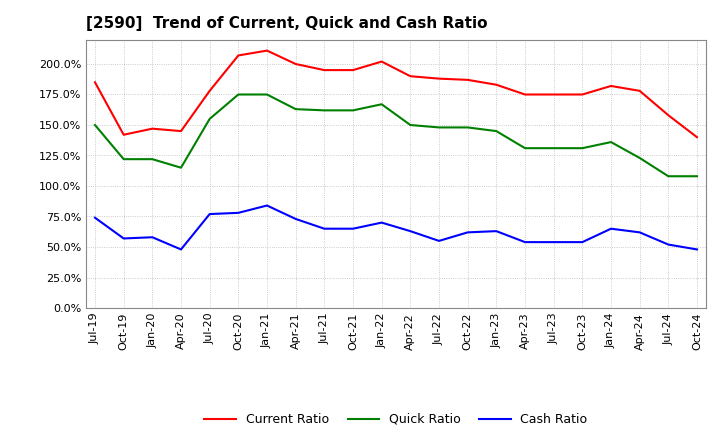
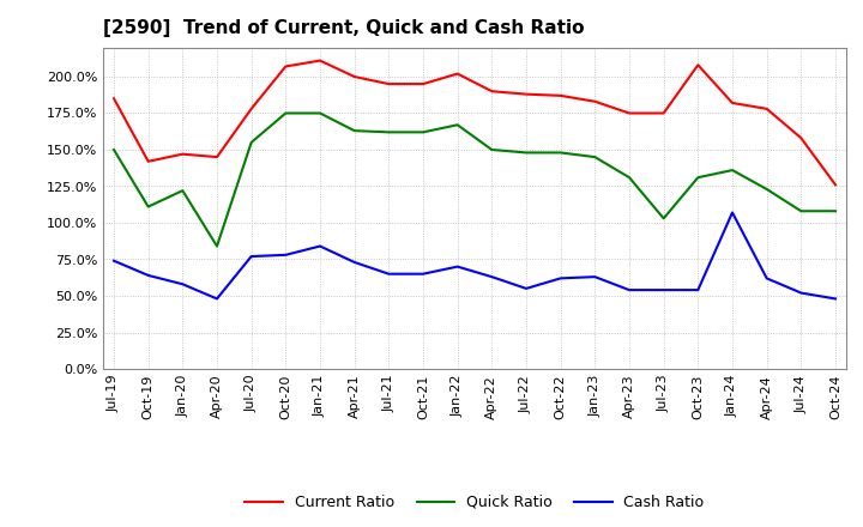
Quick Ratio/Oct-19: 122% -> 111%
Cash Ratio/Oct-19: 57% -> 64%
Quick Ratio/Apr-20: 115% -> 84%
Quick Ratio/Jul-23: 131% -> 103%
Current Ratio/Oct-23: 175% -> 208%
Cash Ratio/Jan-24: 65% -> 107%
Current Ratio/Oct-24: 140% -> 126%
